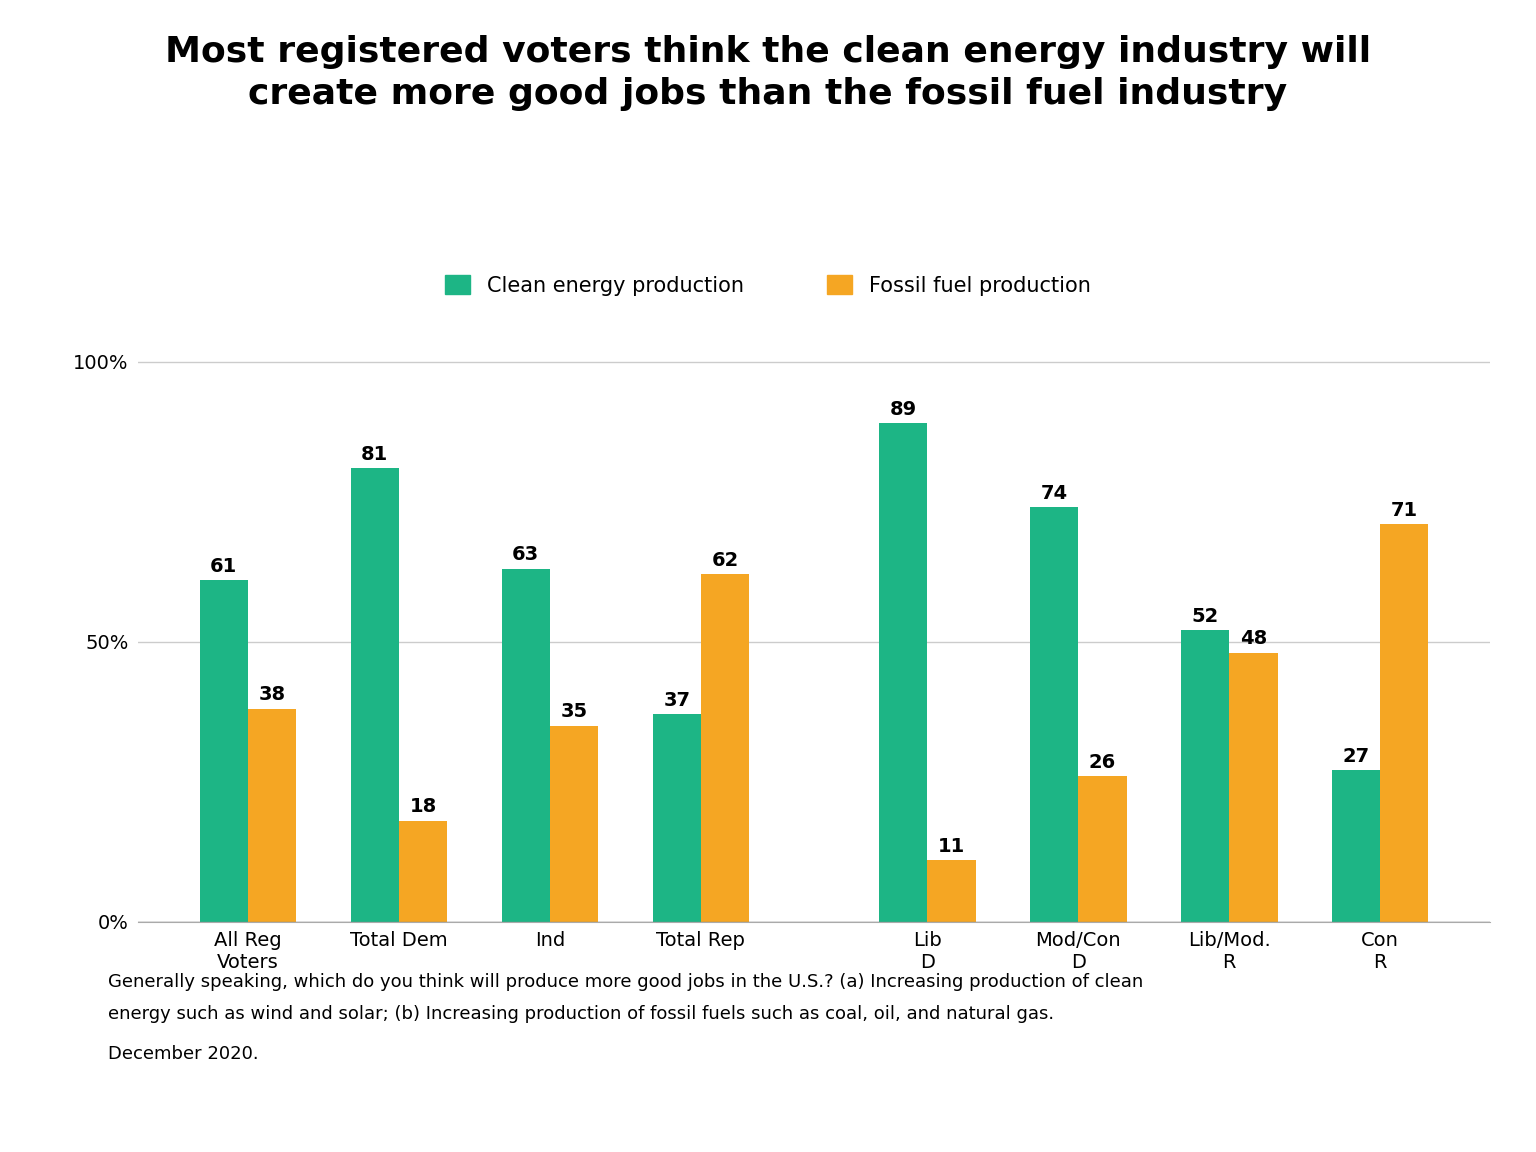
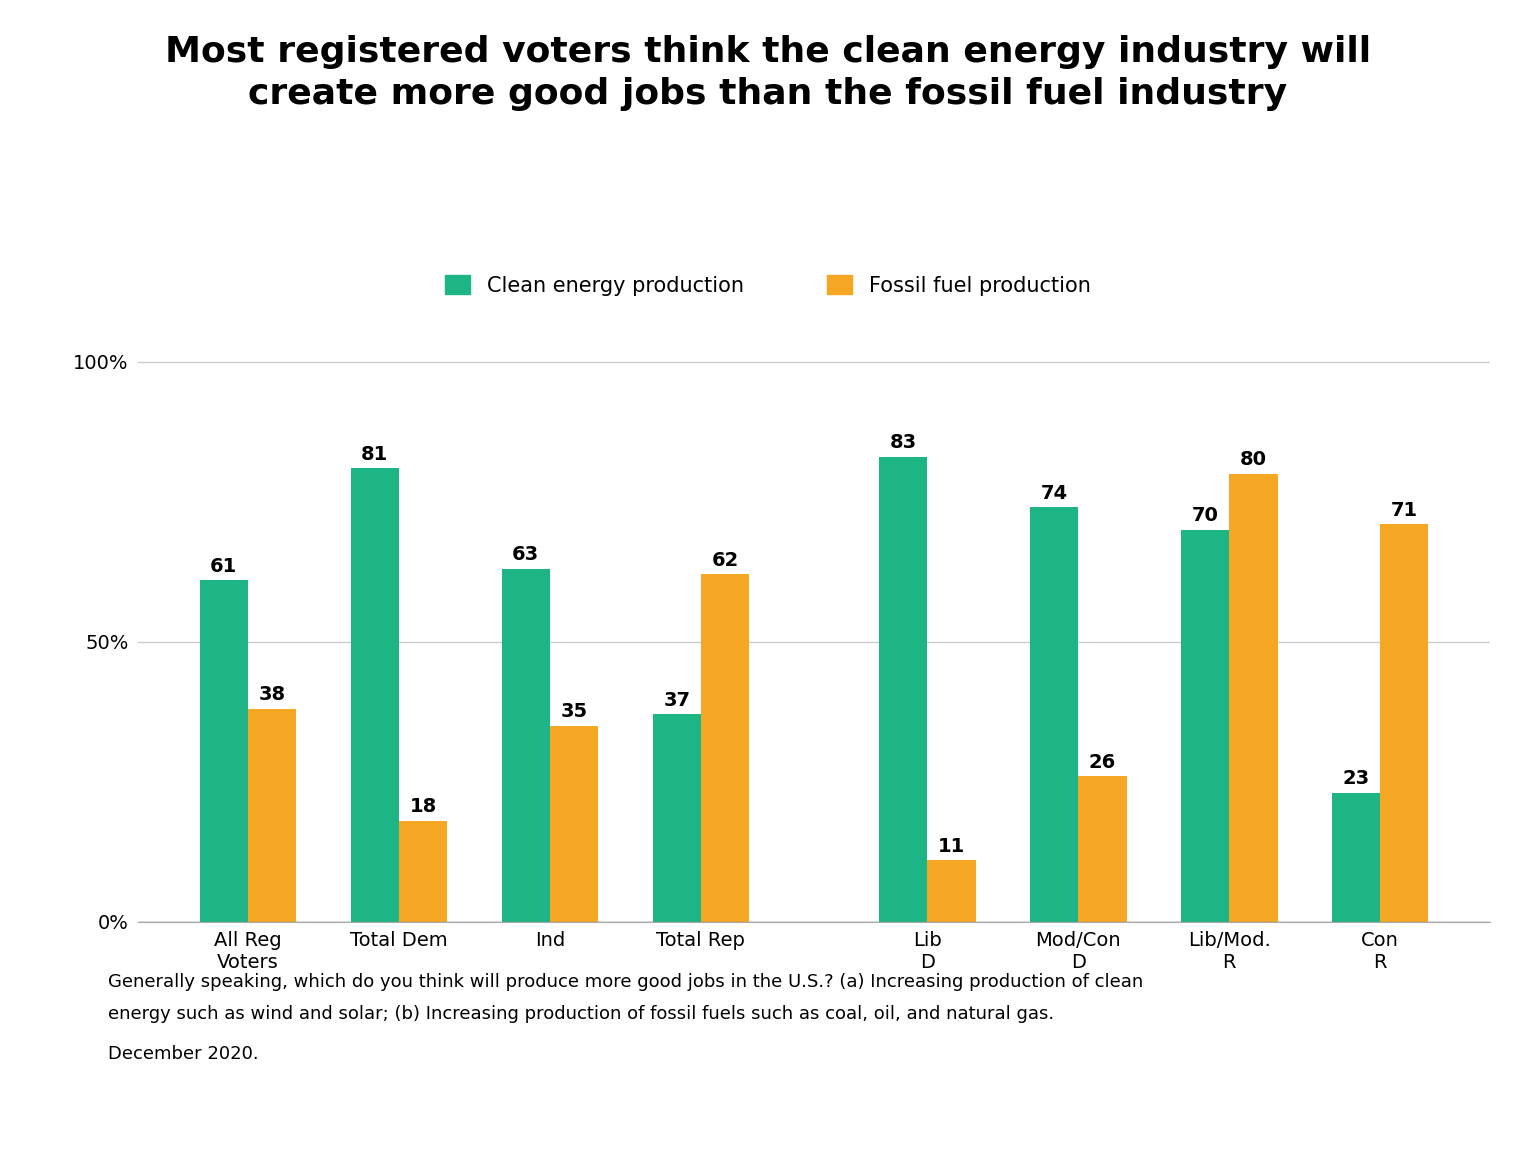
Clean energy production/Lib D: 89 -> 83
Clean energy production/Lib/Mod. R: 52 -> 70
Fossil fuel production/Lib/Mod. R: 48 -> 80
Clean energy production/Con R: 27 -> 23
